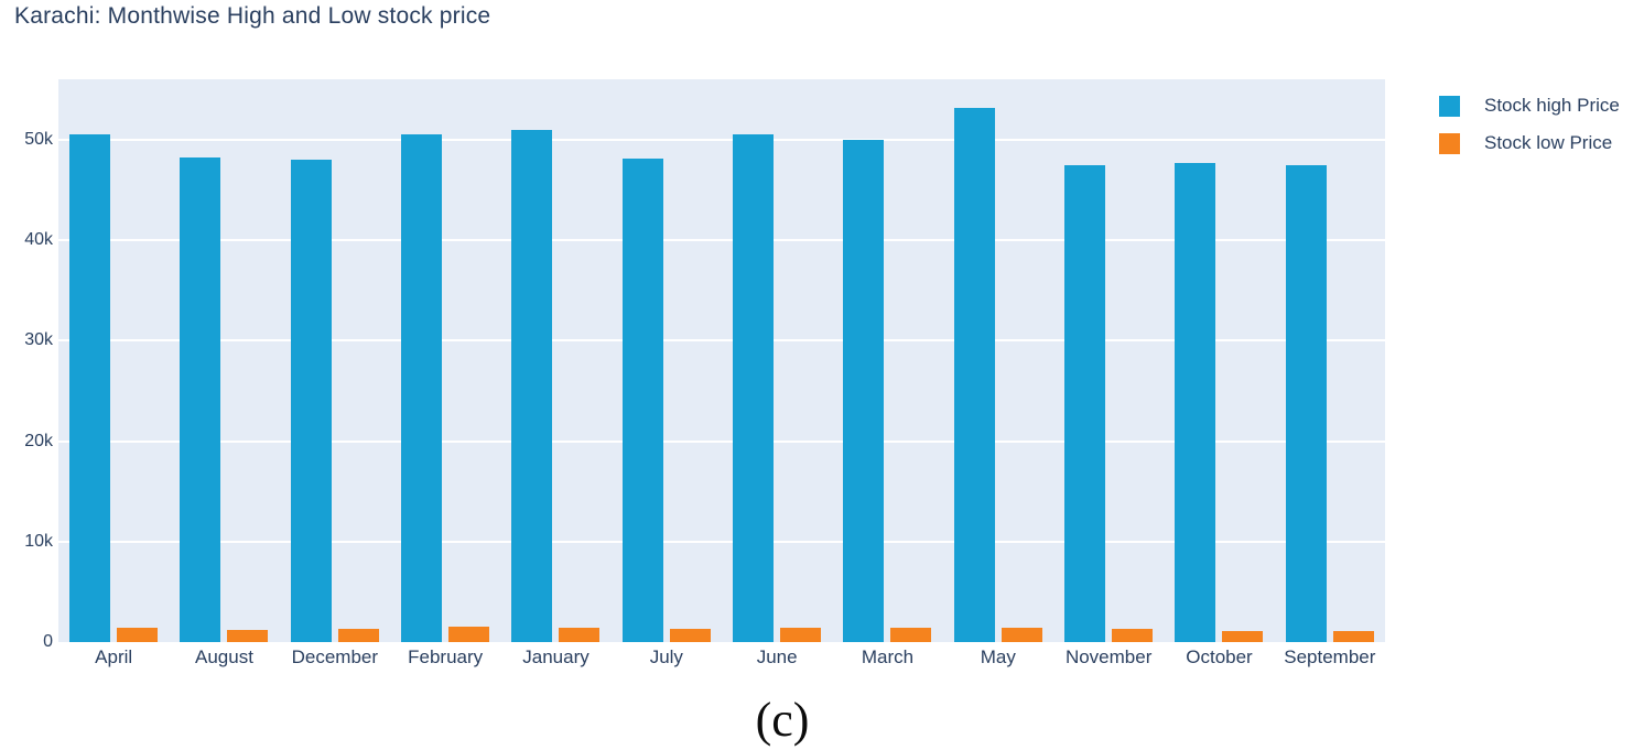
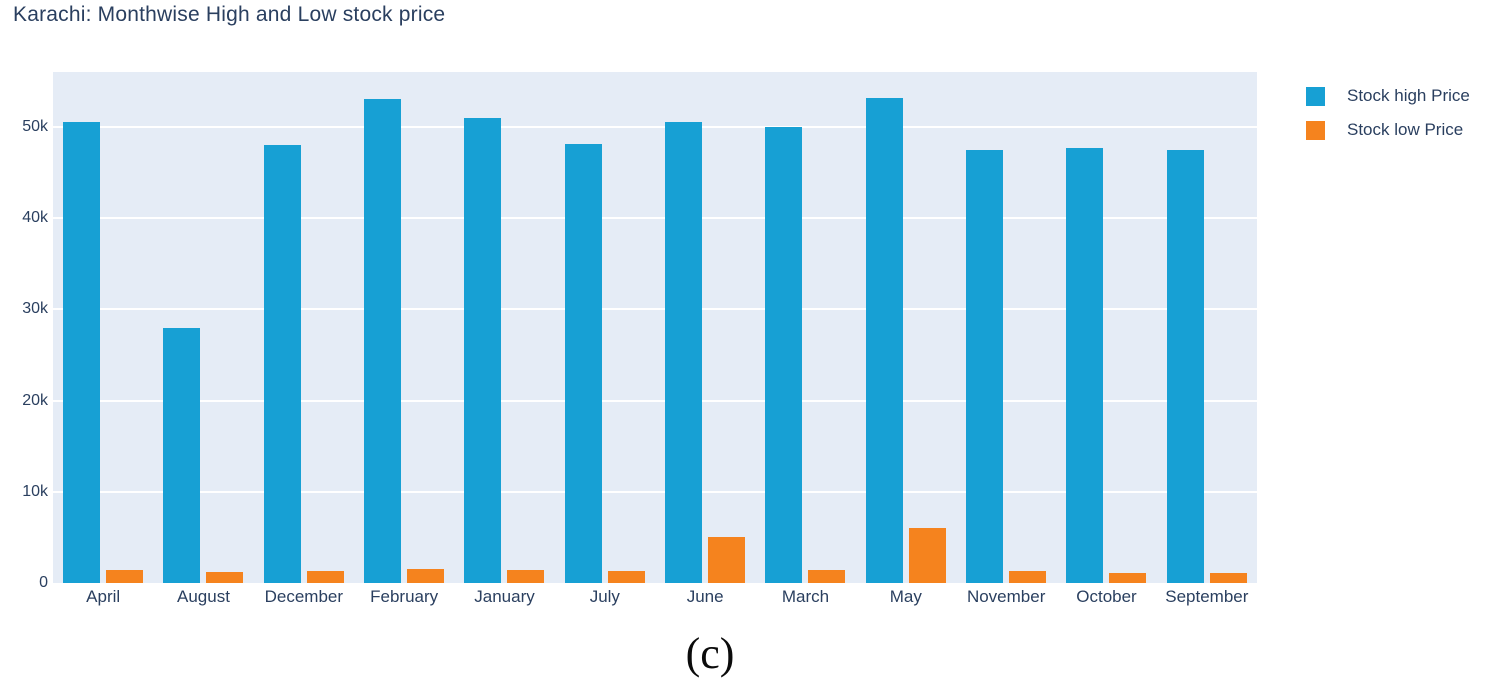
Stock high Price/August: 48k -> 28k
Stock high Price/February: 50k -> 53k
Stock low Price/June: 1k -> 5k
Stock low Price/May: 1k -> 6k
